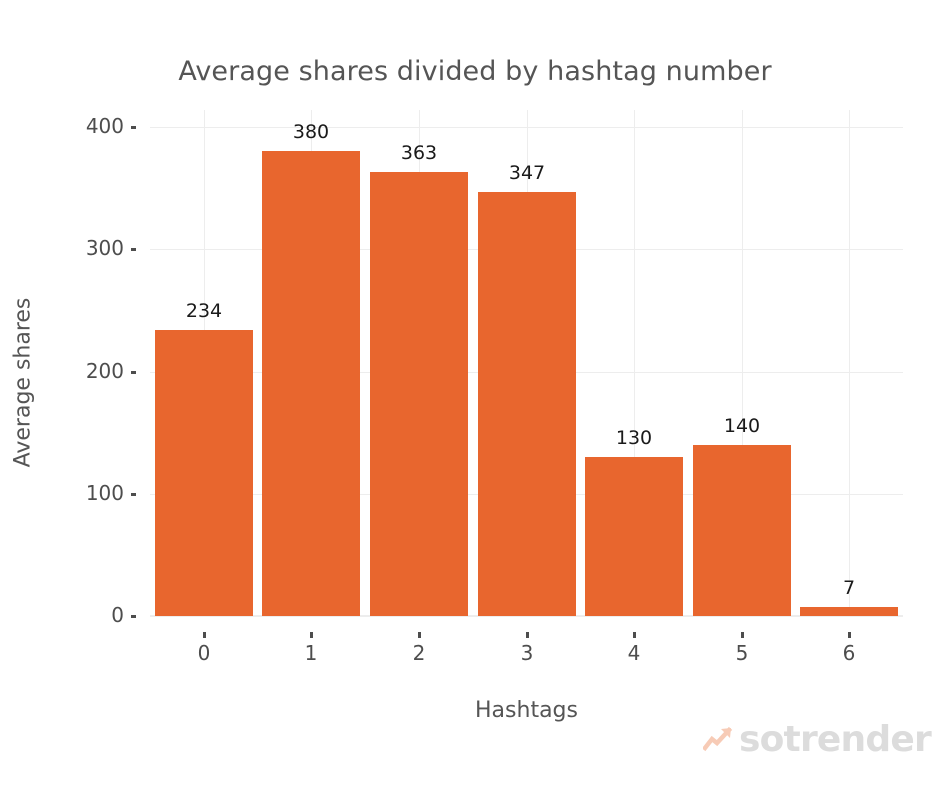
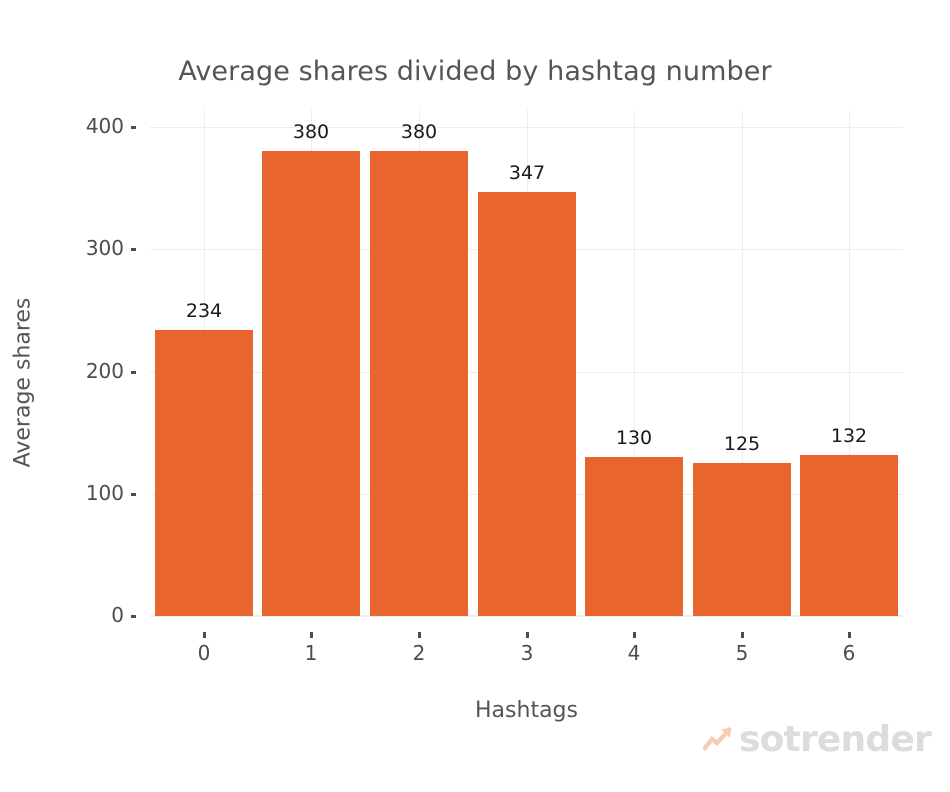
2: 363 -> 380
5: 140 -> 125
6: 7 -> 132
